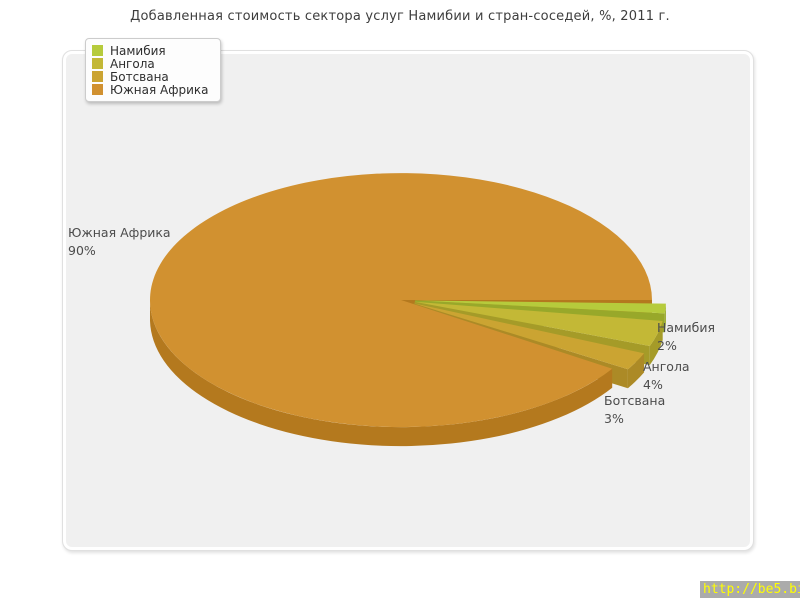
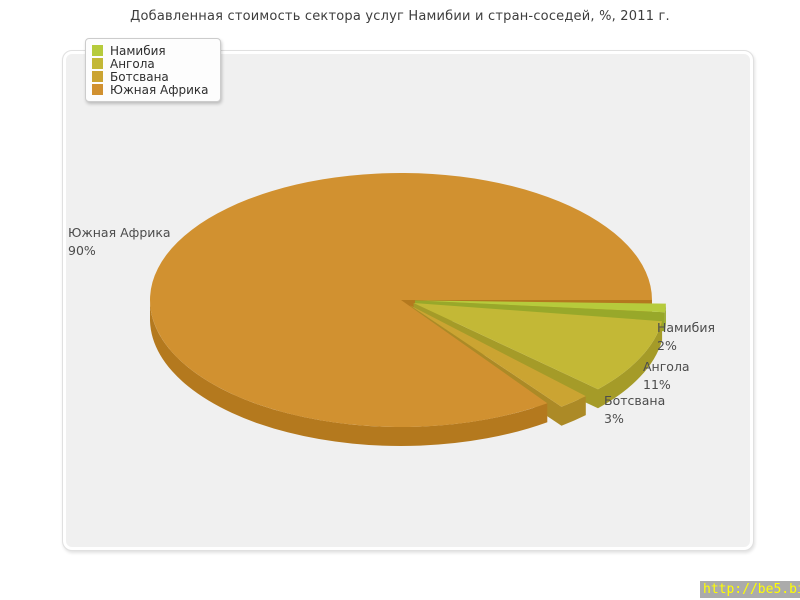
Ангола: 4% -> 11%
